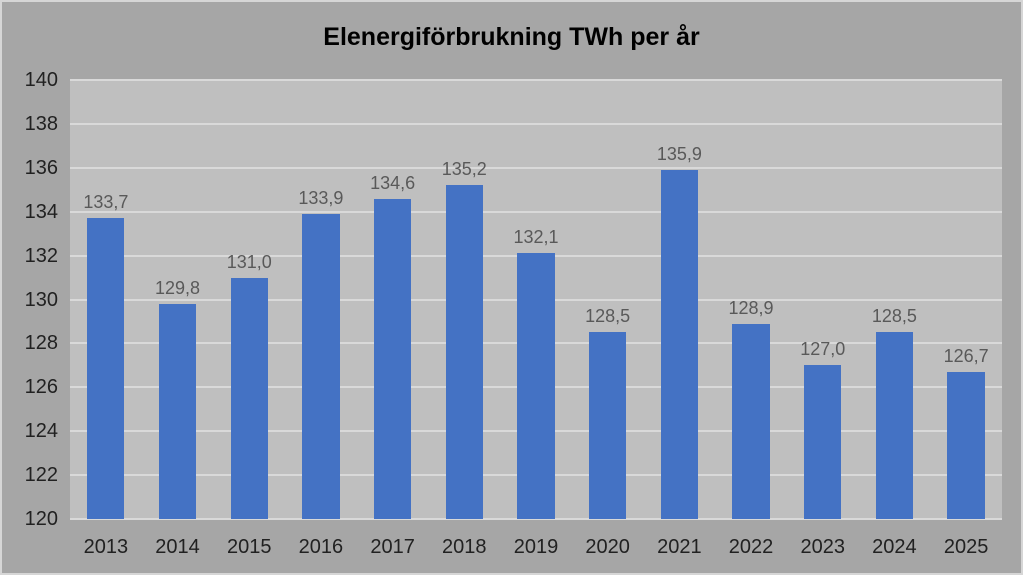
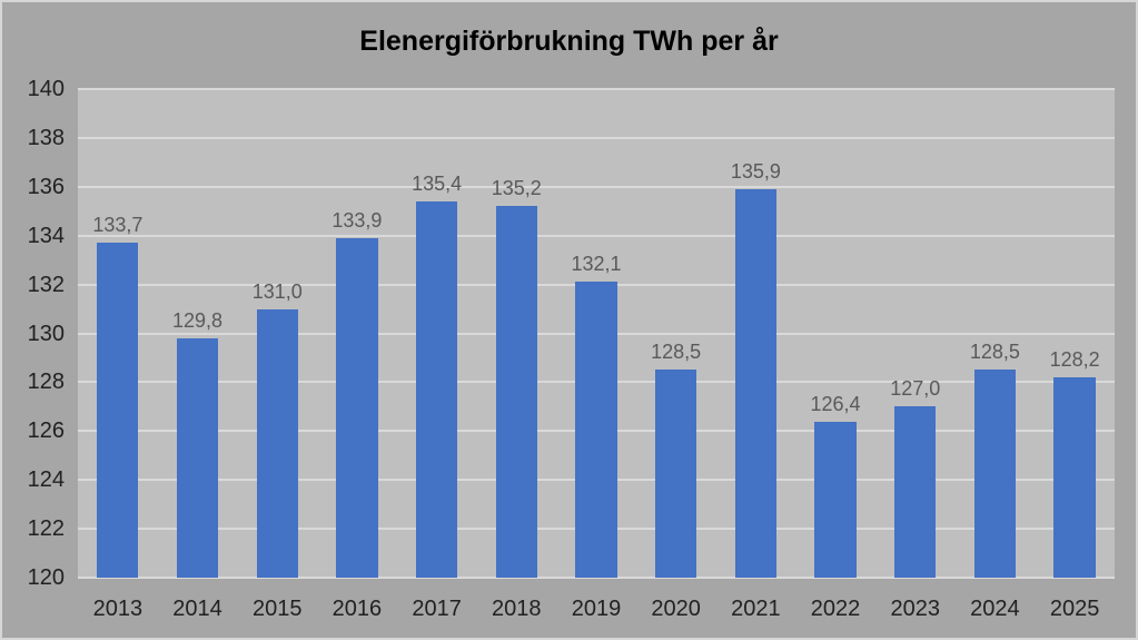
2017: 134,6 -> 135,4
2022: 128,9 -> 126,4
2025: 126,7 -> 128,2
